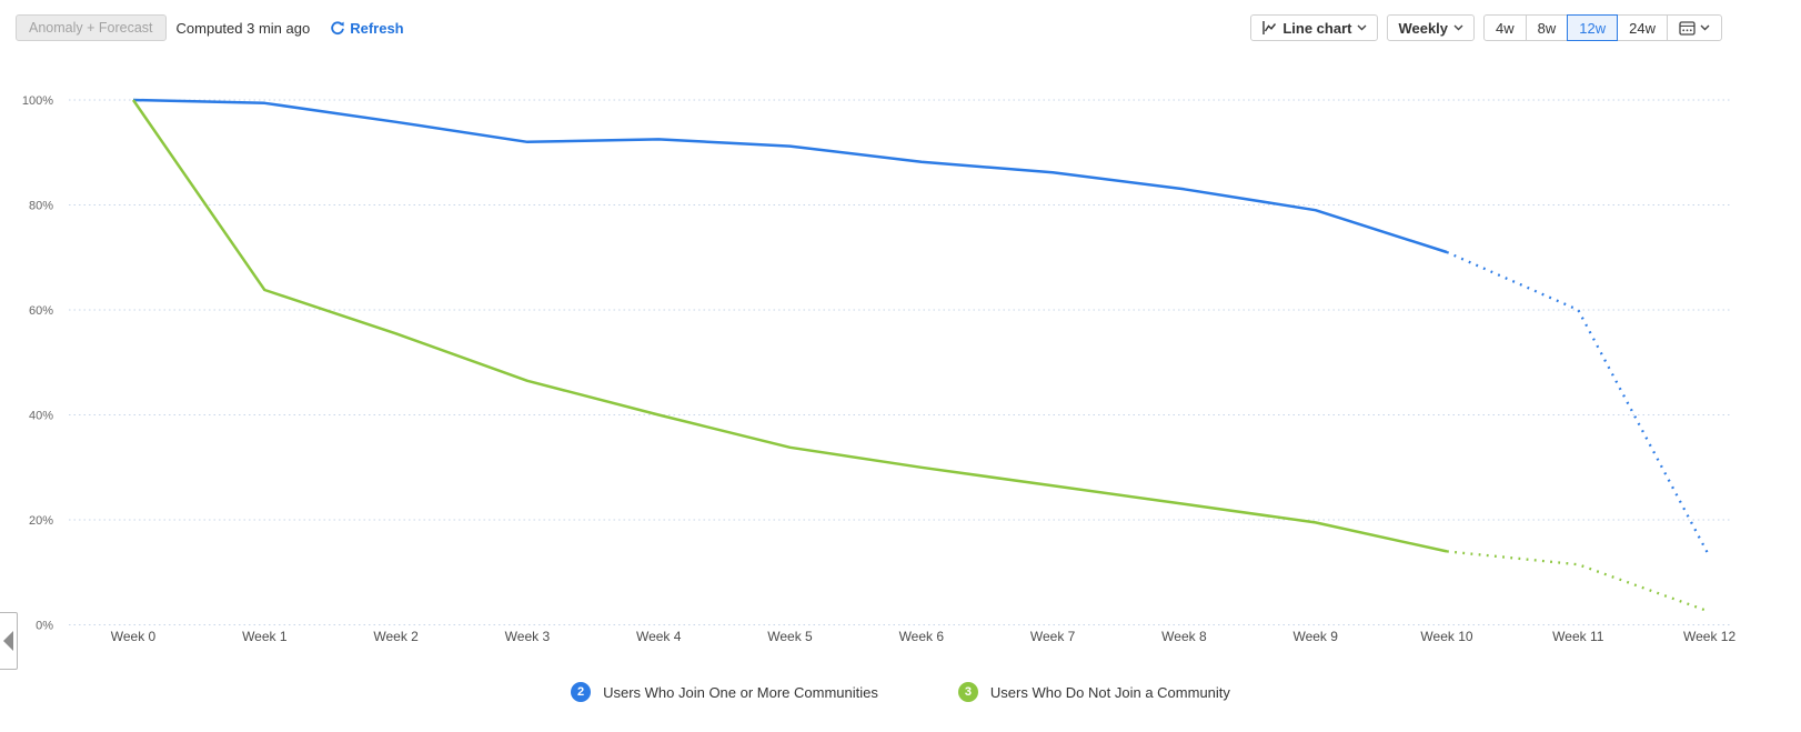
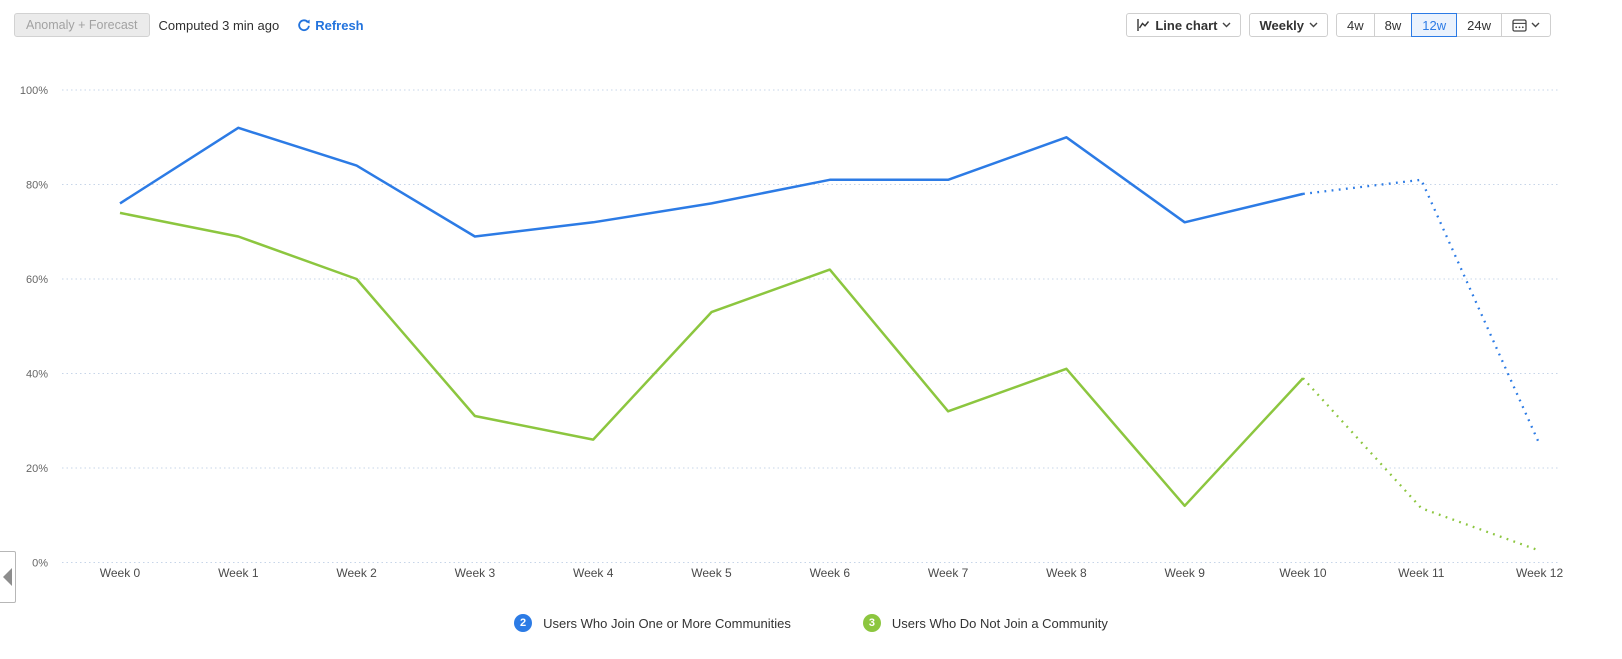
Users Who Join One or More Communities/Week 0: 100% -> 76%
Users Who Do Not Join a Community/Week 0: 100% -> 74%
Users Who Join One or More Communities/Week 1: 99% -> 92%
Users Who Do Not Join a Community/Week 1: 64% -> 69%
Users Who Join One or More Communities/Week 2: 96% -> 84%
Users Who Do Not Join a Community/Week 2: 56% -> 60%
Users Who Join One or More Communities/Week 3: 92% -> 69%
Users Who Do Not Join a Community/Week 3: 46% -> 31%
Users Who Join One or More Communities/Week 4: 92% -> 72%
Users Who Do Not Join a Community/Week 4: 40% -> 26%
Users Who Join One or More Communities/Week 5: 91% -> 76%
Users Who Do Not Join a Community/Week 5: 34% -> 53%
Users Who Join One or More Communities/Week 6: 88% -> 81%
Users Who Do Not Join a Community/Week 6: 30% -> 62%
Users Who Join One or More Communities/Week 7: 86% -> 81%
Users Who Do Not Join a Community/Week 7: 26% -> 32%
Users Who Join One or More Communities/Week 8: 83% -> 90%
Users Who Do Not Join a Community/Week 8: 23% -> 41%
Users Who Join One or More Communities/Week 9: 79% -> 72%
Users Who Do Not Join a Community/Week 9: 20% -> 12%
Users Who Join One or More Communities/Week 10: 71% -> 78%
Users Who Do Not Join a Community/Week 10: 14% -> 39%
Users Who Join One or More Communities/Week 11: 60% -> 81%
Users Who Join One or More Communities/Week 12: 13% -> 25%
